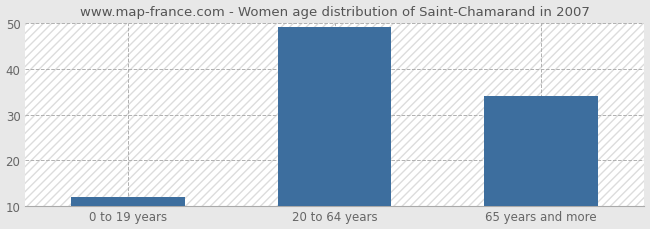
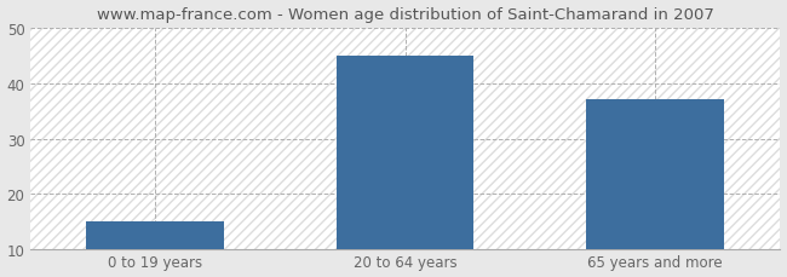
0 to 19 years: 12 -> 15
20 to 64 years: 49 -> 45
65 years and more: 34 -> 37
